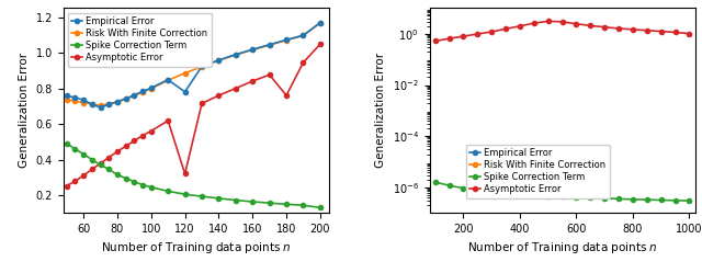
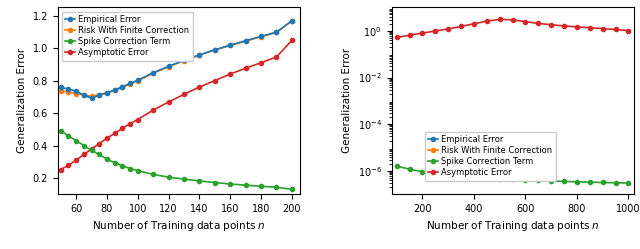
Empirical Error/120: 0.78 -> 0.89
Asymptotic Error/120: 0.32 -> 0.67
Asymptotic Error/180: 0.76 -> 0.91
